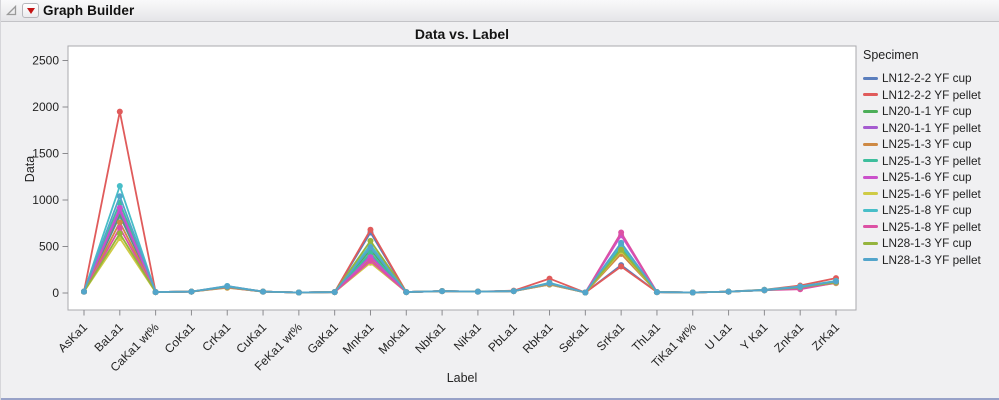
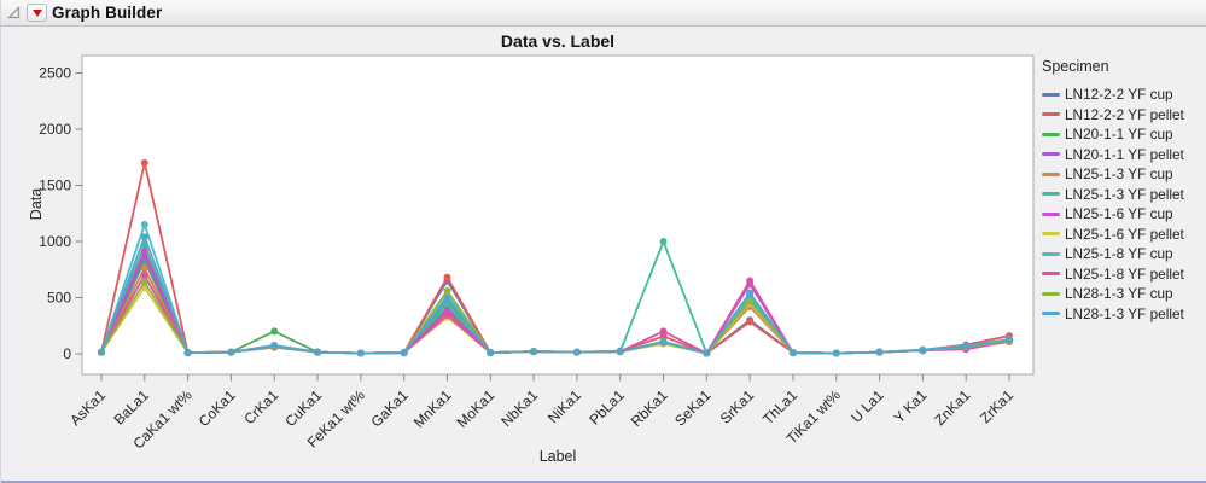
LN12-2-2 YF pellet/BaLa1: 2000 -> 1700
LN20-1-1 YF cup/CrKa1: 100 -> 200
LN25-1-3 YF pellet/RbKa1: 100 -> 1000
LN25-1-8 YF pellet/RbKa1: 100 -> 200
